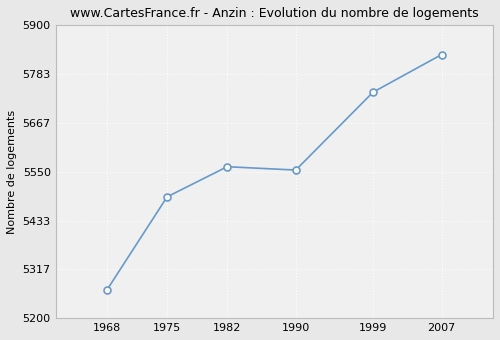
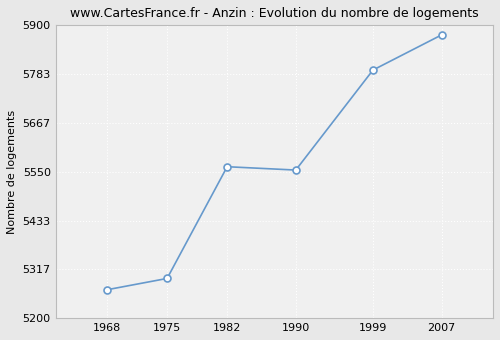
1975: 5490 -> 5295
1999: 5740 -> 5793
2007: 5830 -> 5877
